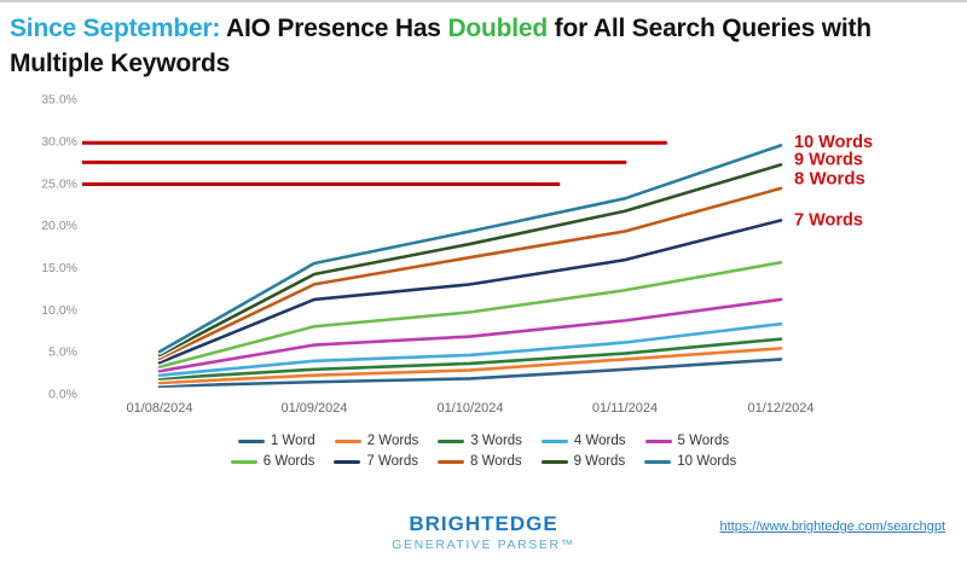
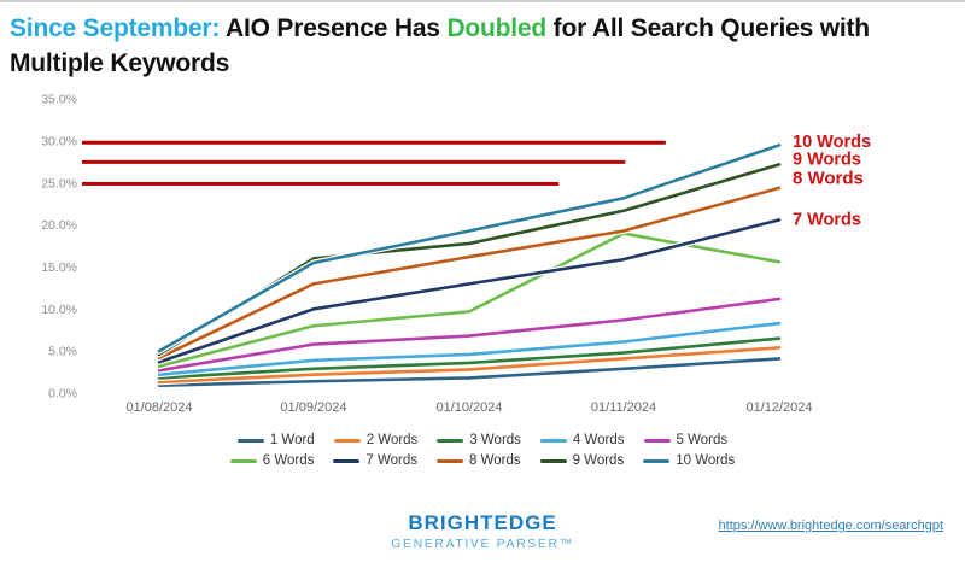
7 Words/01/09/2024: 11% -> 10%
9 Words/01/09/2024: 14% -> 16%
6 Words/01/11/2024: 12% -> 19%
